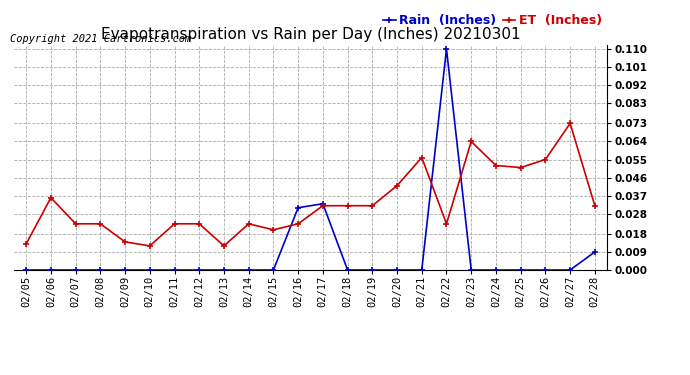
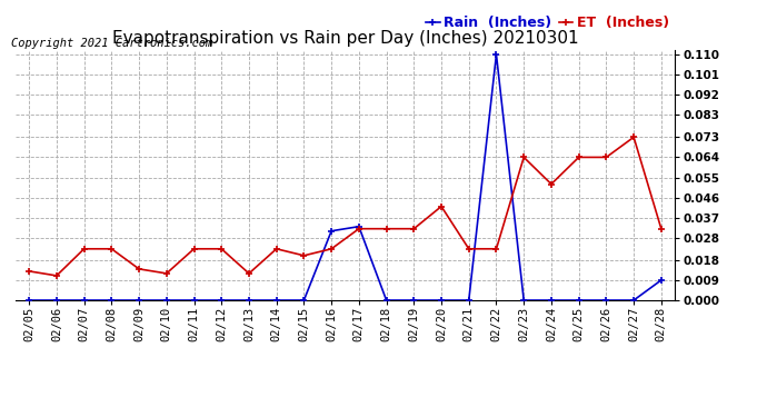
ET (Inches)/02/06: 0.036 -> 0.011
ET (Inches)/02/21: 0.056 -> 0.023
ET (Inches)/02/25: 0.051 -> 0.064
ET (Inches)/02/26: 0.055 -> 0.064
